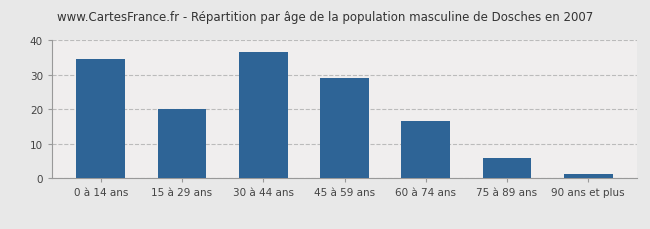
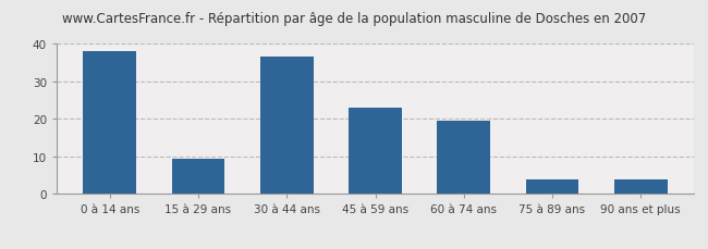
0 à 14 ans: 34.5 -> 38.0
15 à 29 ans: 20.0 -> 9.5
45 à 59 ans: 29.0 -> 23.0
60 à 74 ans: 16.5 -> 19.5
75 à 89 ans: 6.0 -> 4.0
90 ans et plus: 1.2 -> 4.0
